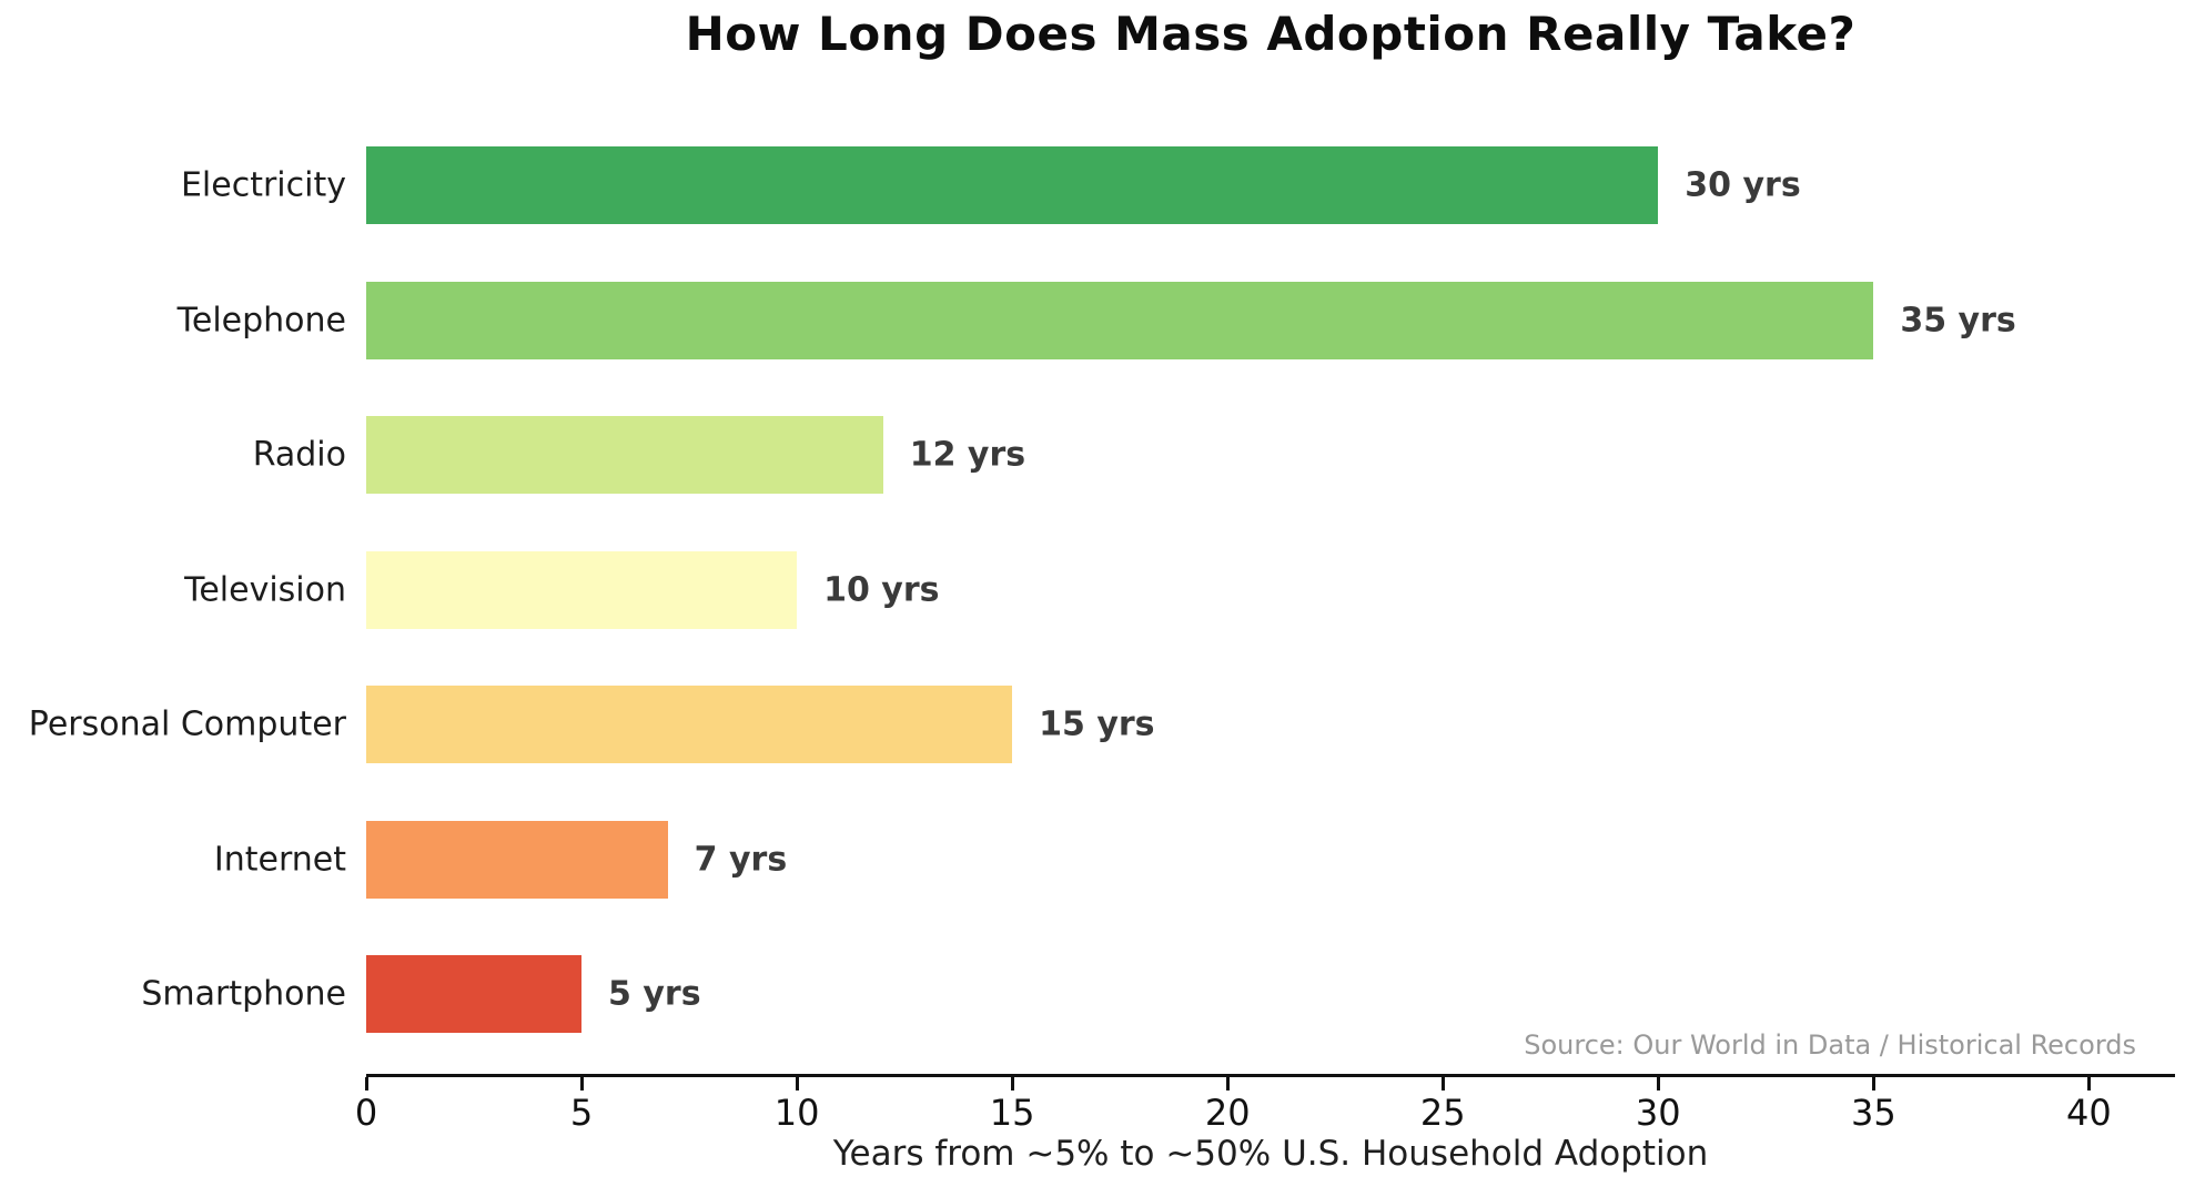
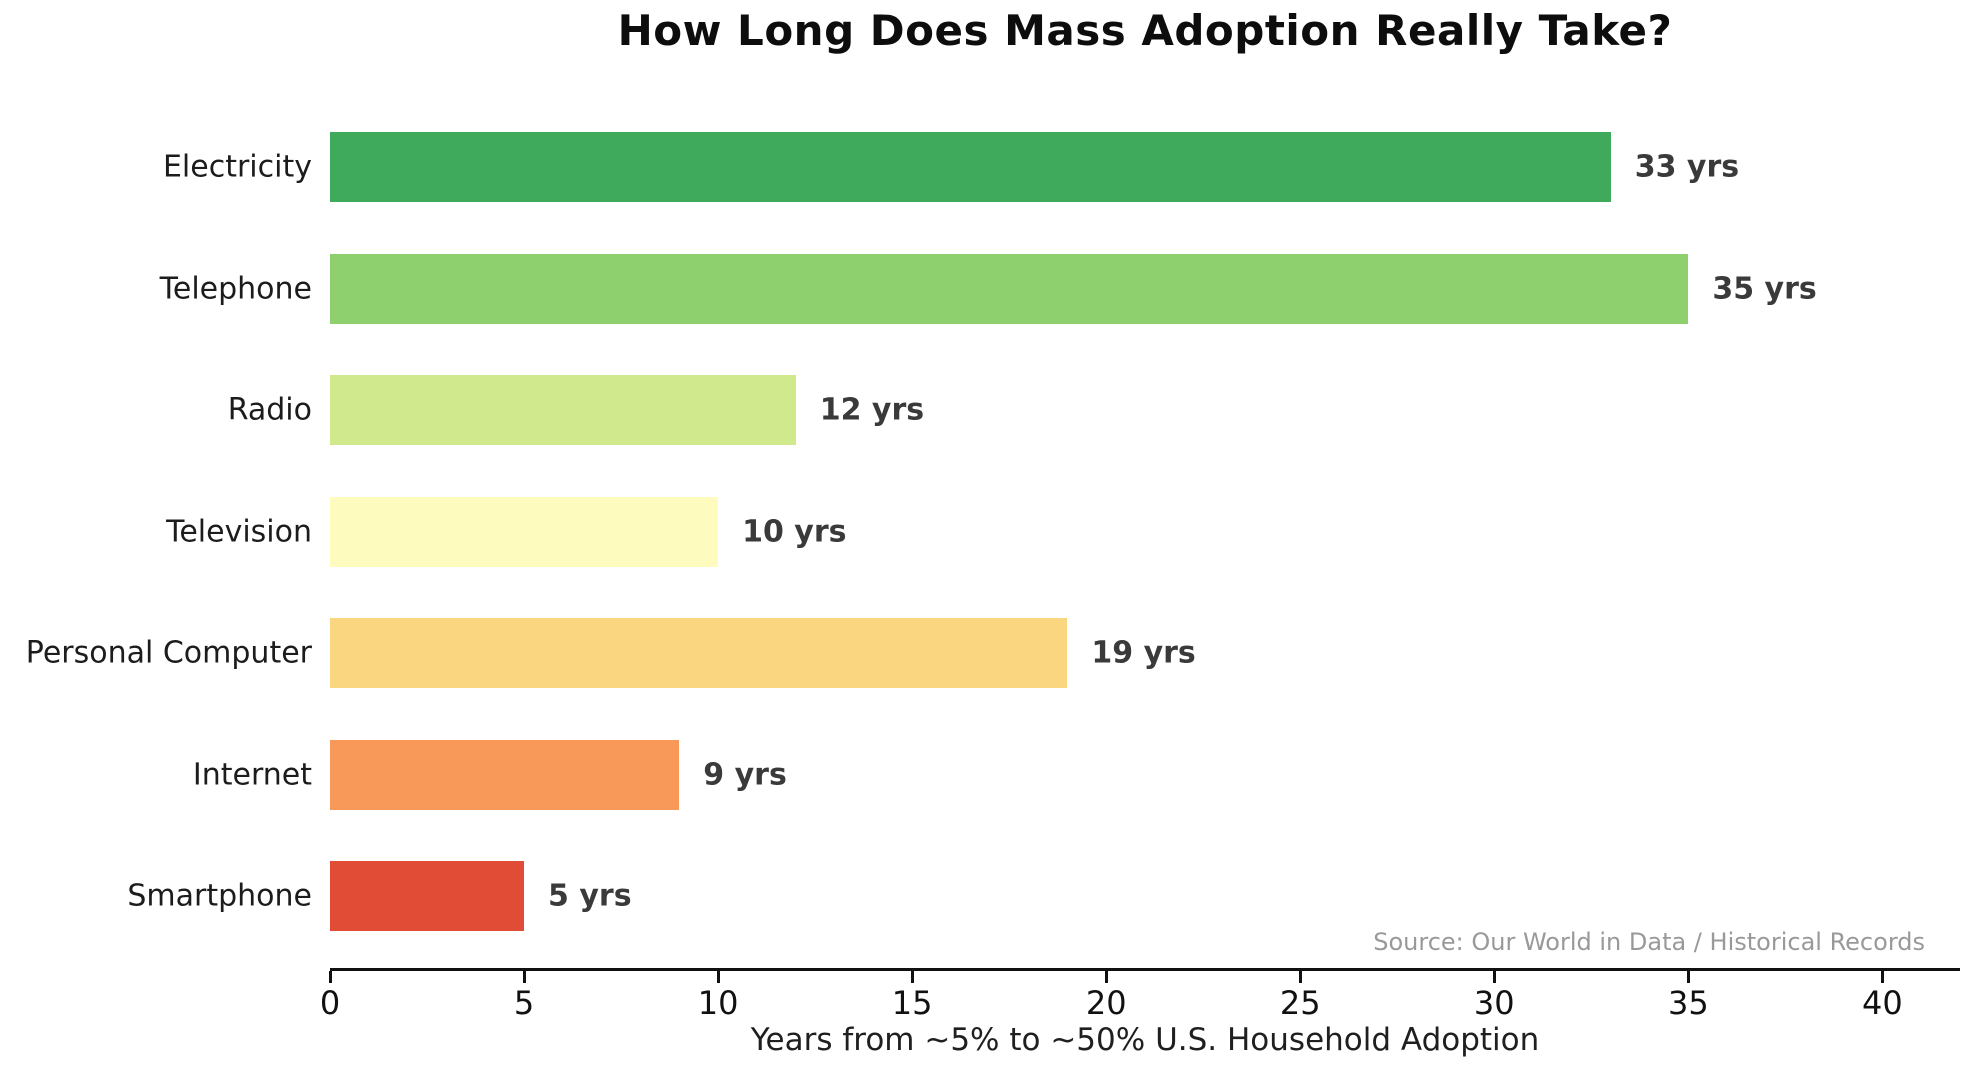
Electricity: 30 -> 33
Personal Computer: 15 -> 19
Internet: 7 -> 9
